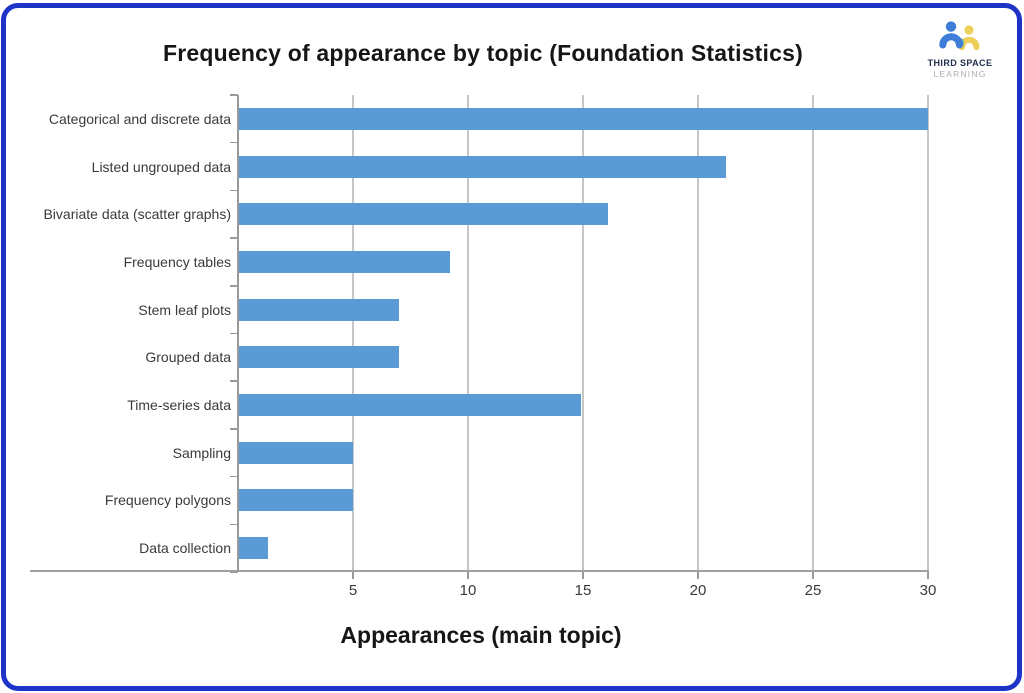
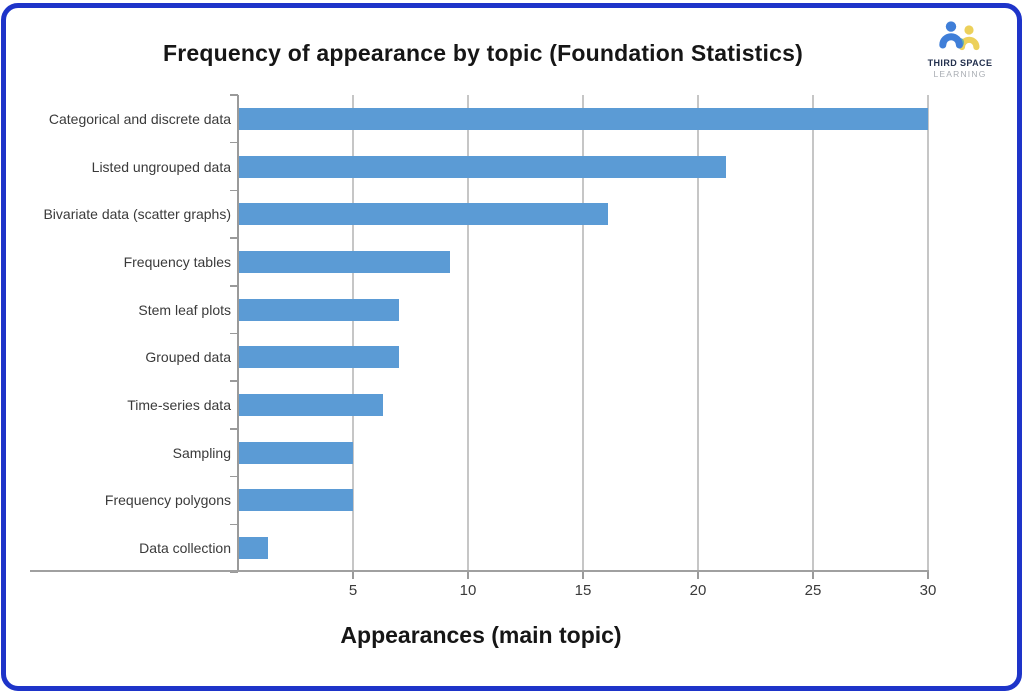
Time-series data: 14.9 -> 6.3
